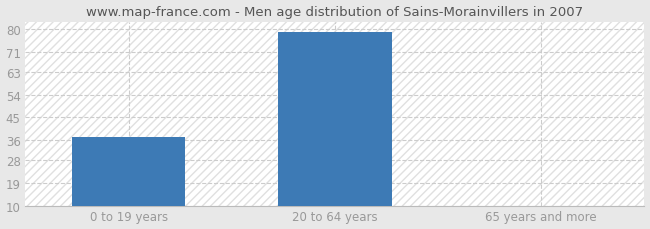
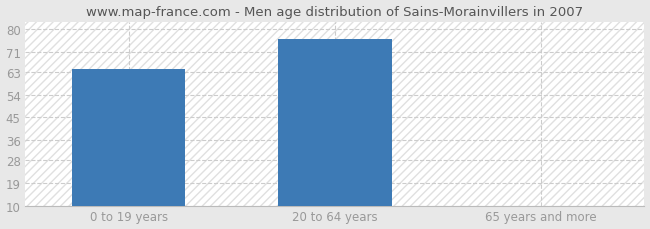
0 to 19 years: 37 -> 64
20 to 64 years: 79 -> 76
